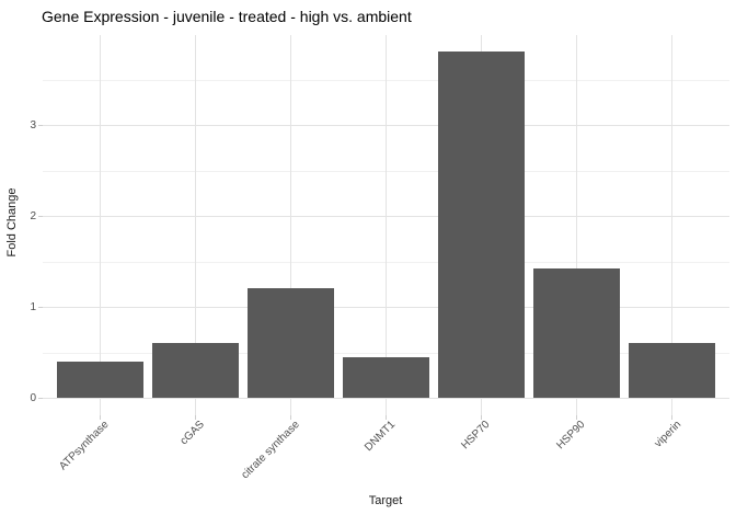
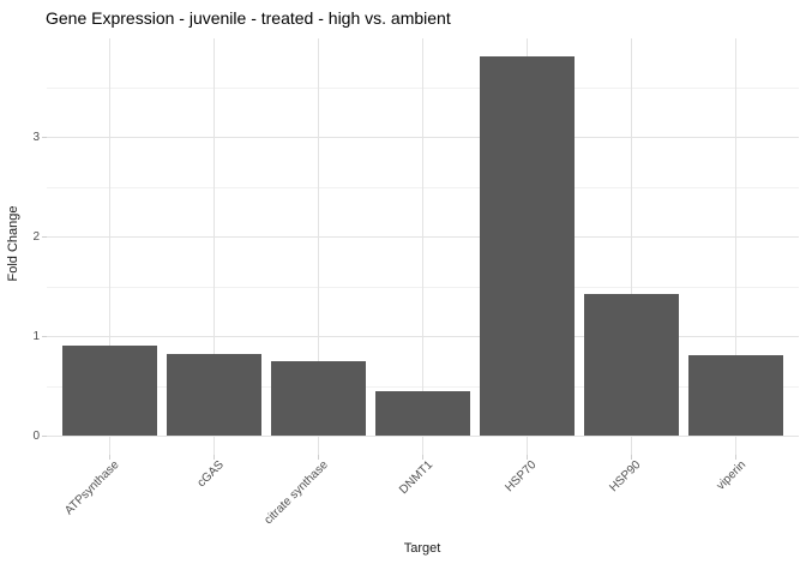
ATPsynthase: 0.4 -> 0.9
cGAS: 0.6 -> 0.8
citrate synthase: 1.2 -> 0.8
viperin: 0.6 -> 0.8
